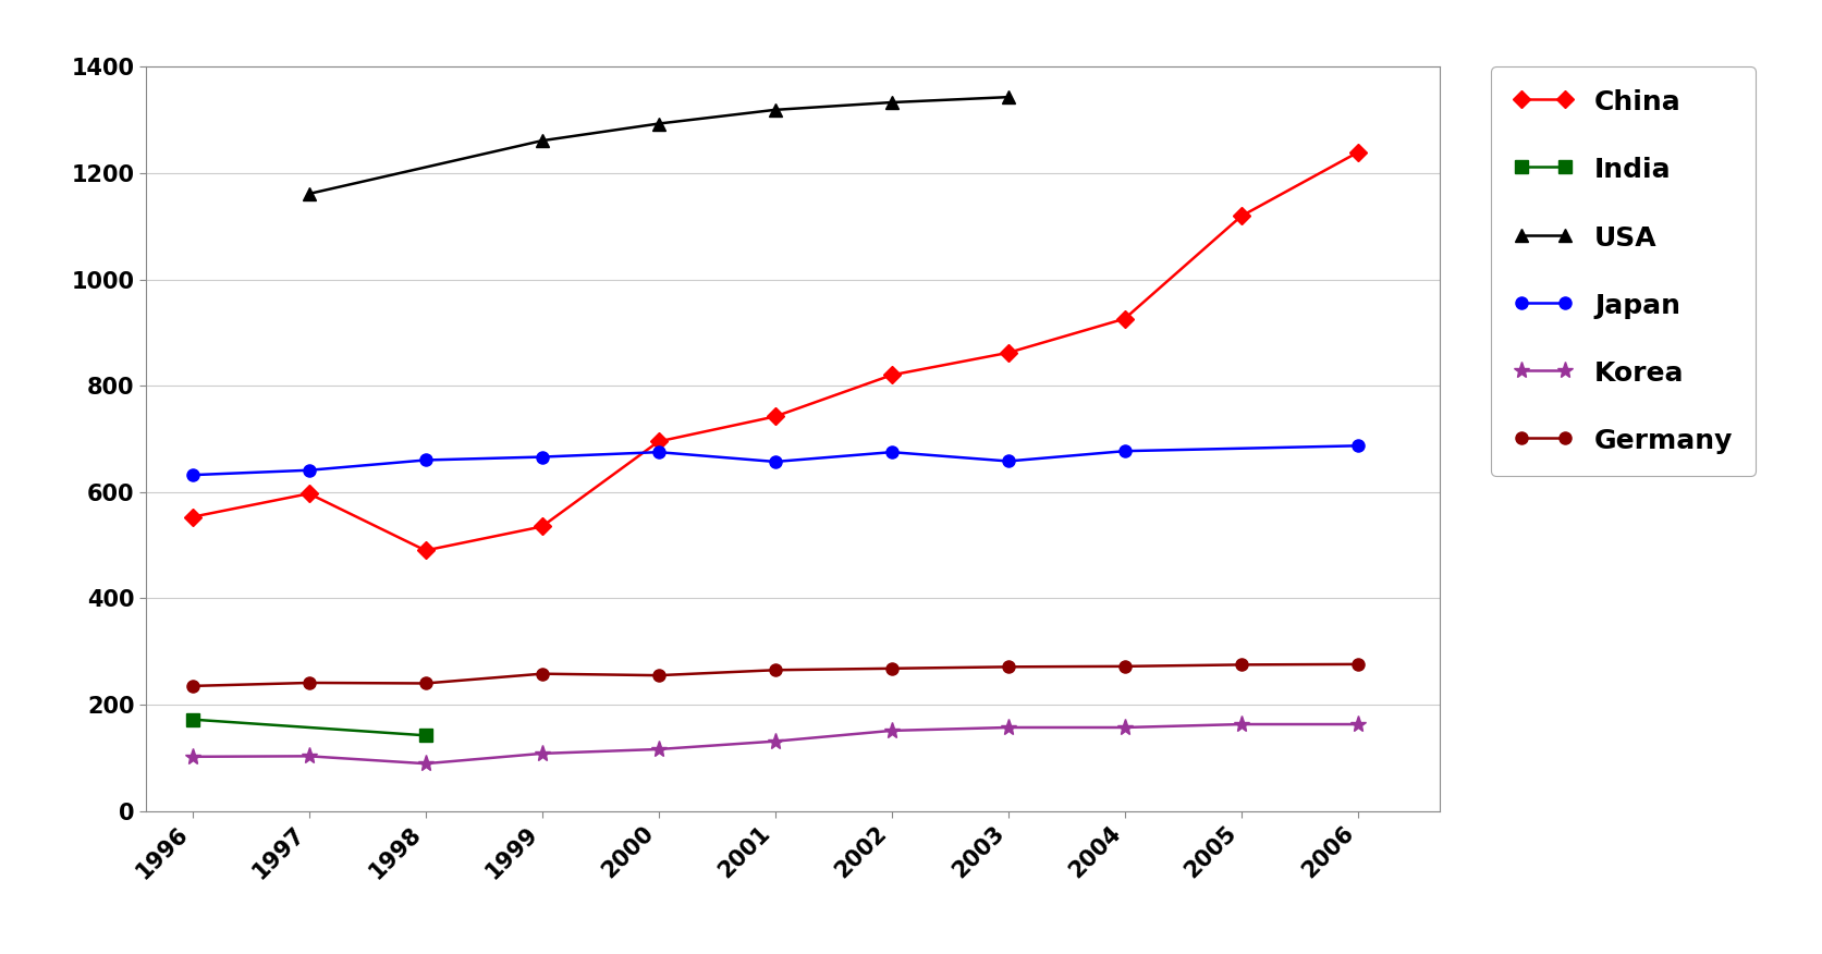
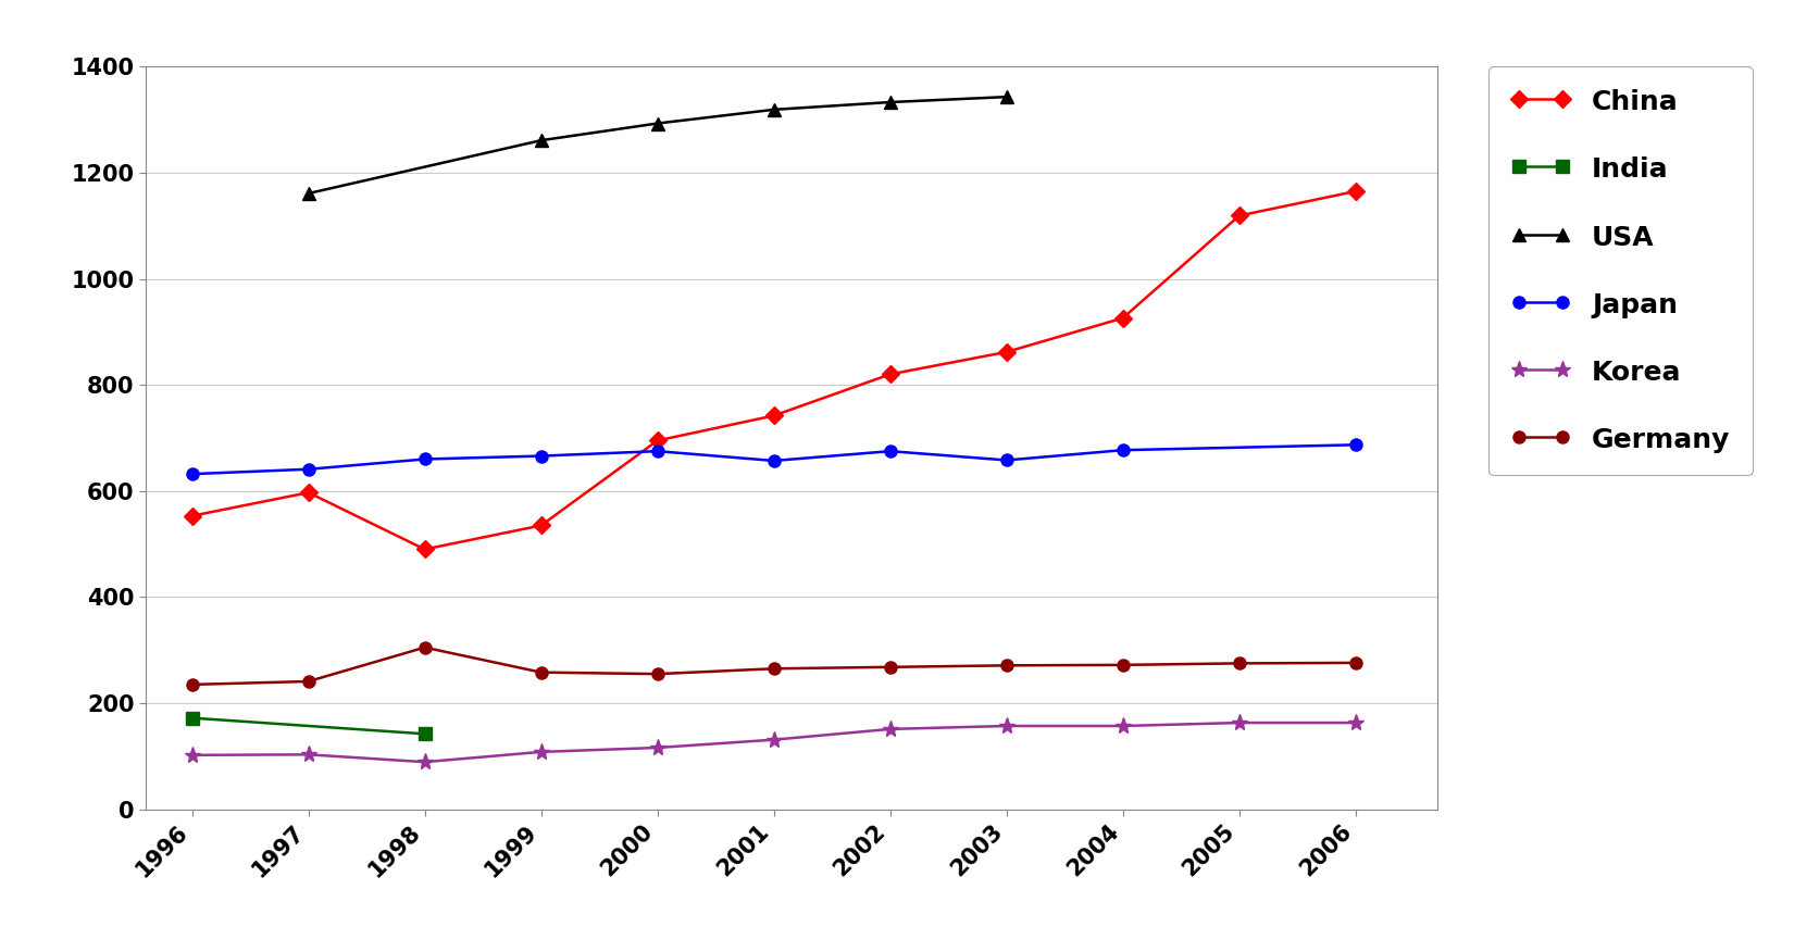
Germany/1998: 240 -> 305
China/2006: 1239 -> 1165
